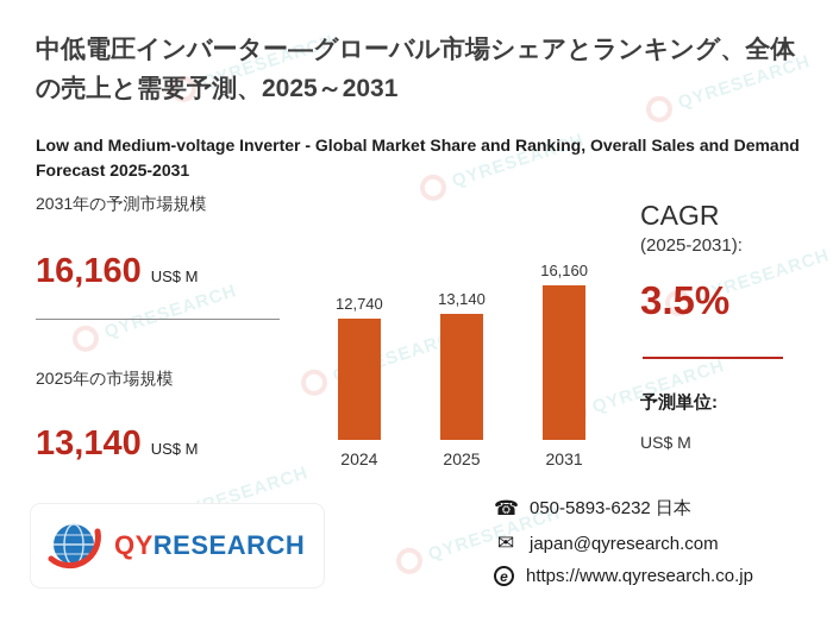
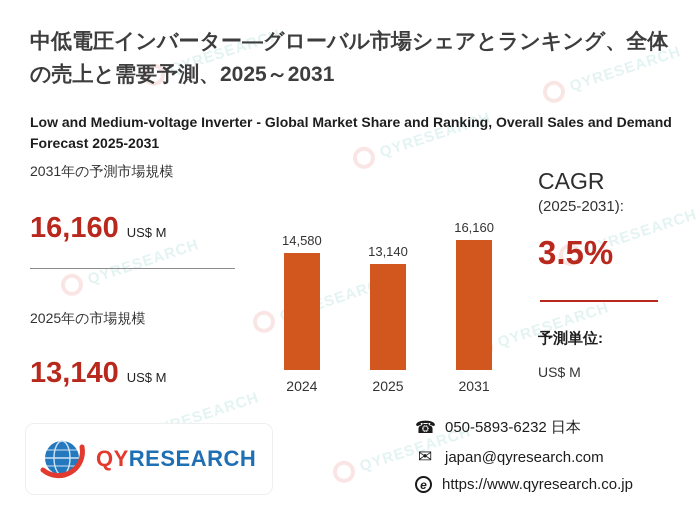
2024: 12,740 -> 14,580
